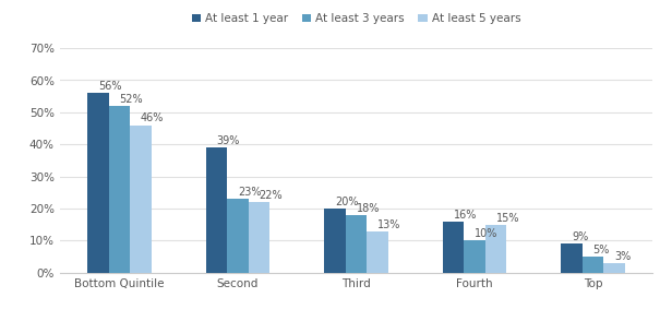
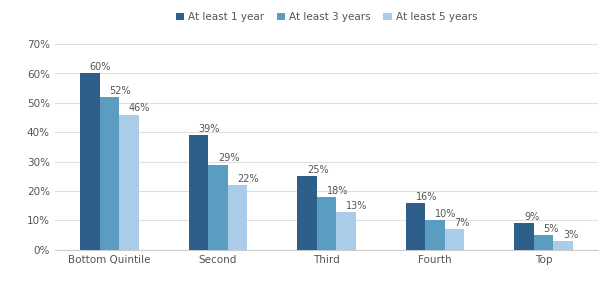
At least 1 year/Bottom Quintile: 56% -> 60%
At least 3 years/Second: 23% -> 29%
At least 1 year/Third: 20% -> 25%
At least 5 years/Fourth: 15% -> 7%
